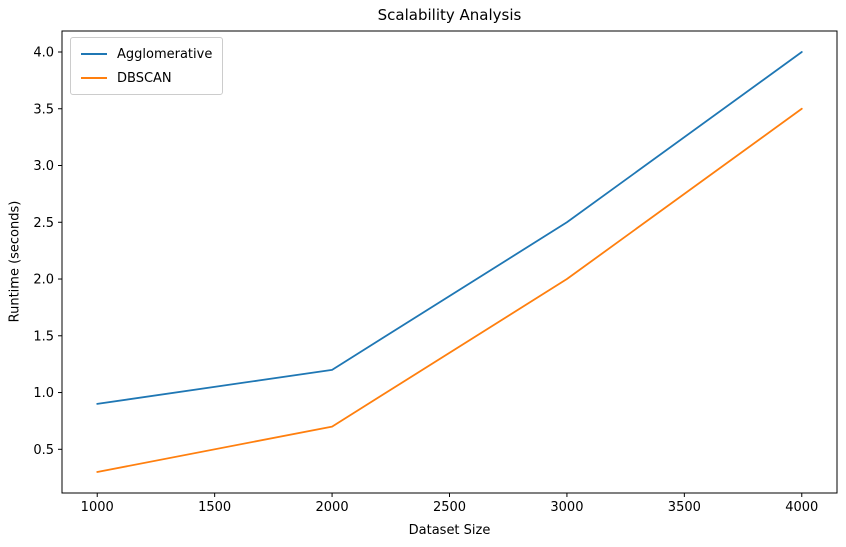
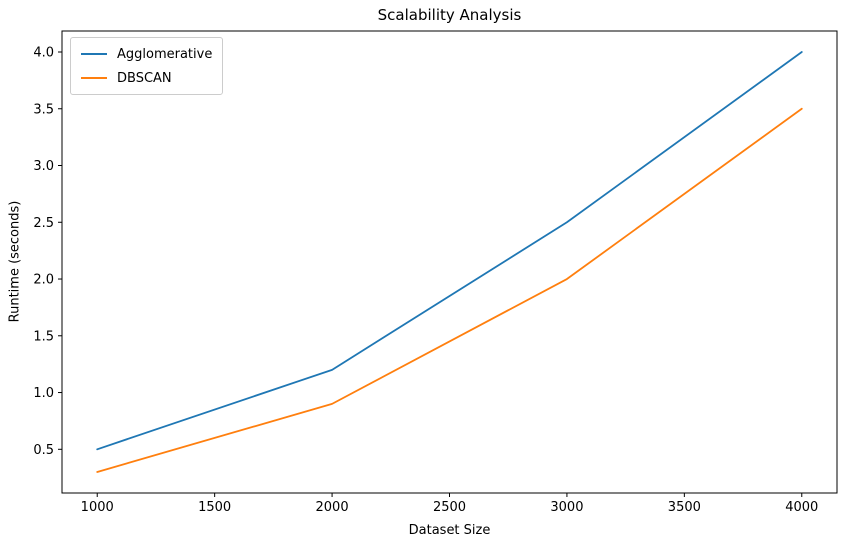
Agglomerative/1000: 0.9 -> 0.5
DBSCAN/2000: 0.7 -> 0.9
